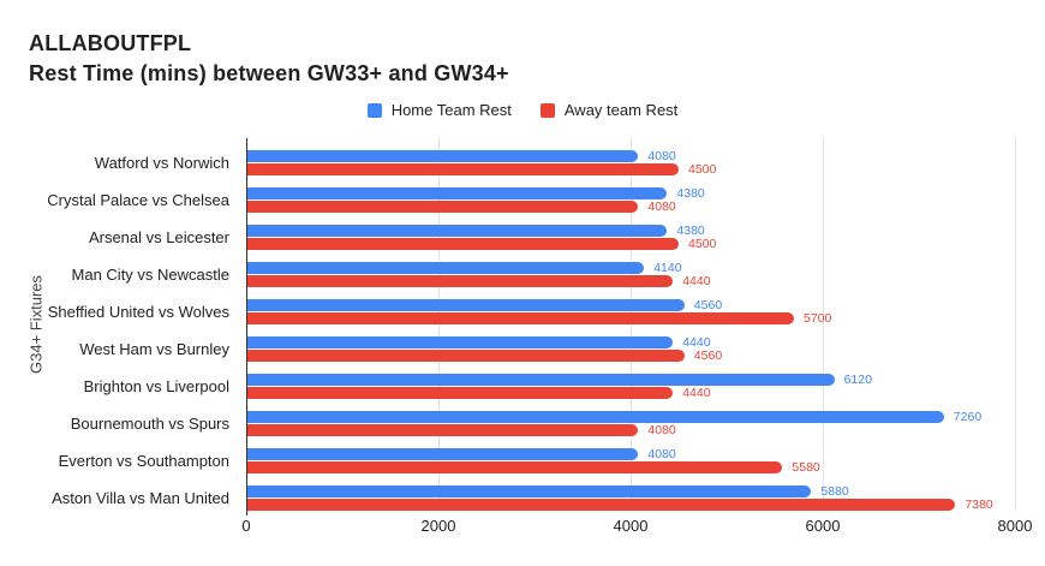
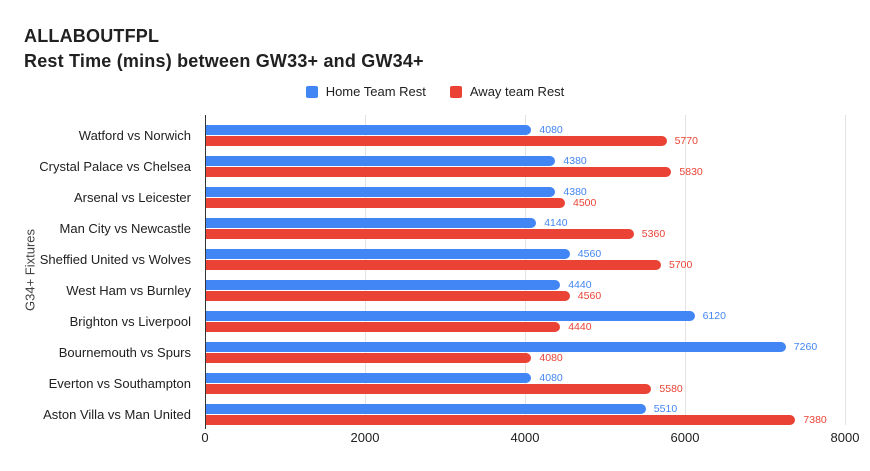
Away team Rest/Watford vs Norwich: 4500 -> 5770
Away team Rest/Crystal Palace vs Chelsea: 4080 -> 5830
Away team Rest/Man City vs Newcastle: 4440 -> 5360
Home Team Rest/Aston Villa vs Man United: 5880 -> 5510
